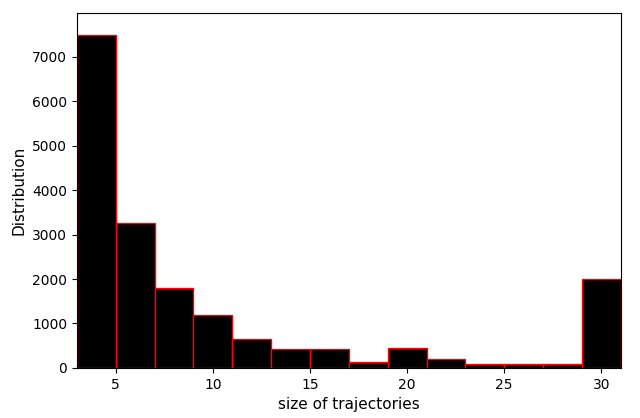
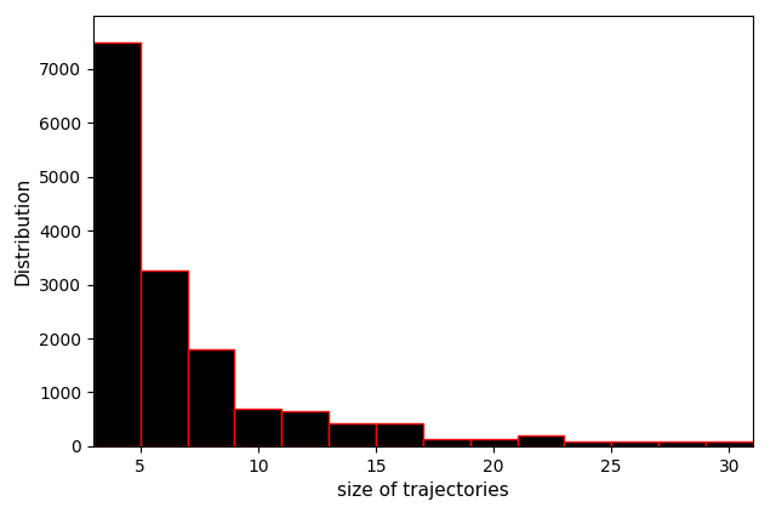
10: 1200 -> 700
20: 450 -> 130
30: 2000 -> 80
